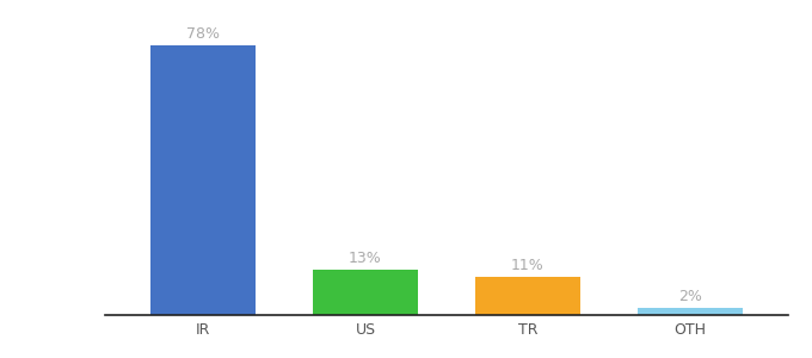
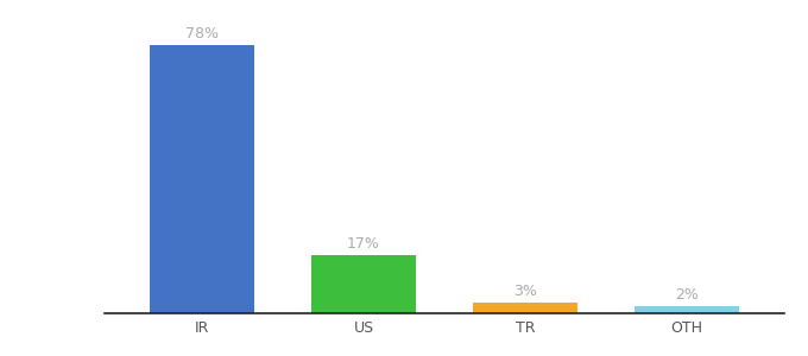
US: 13% -> 17%
TR: 11% -> 3%
